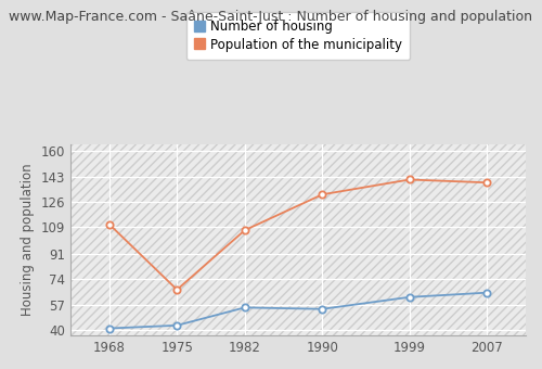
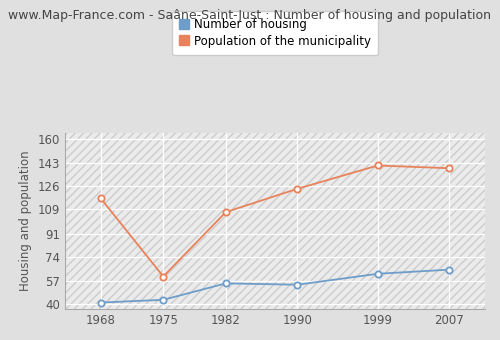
Population of the municipality/1968: 111 -> 117
Population of the municipality/1975: 67 -> 60
Population of the municipality/1990: 131 -> 124
